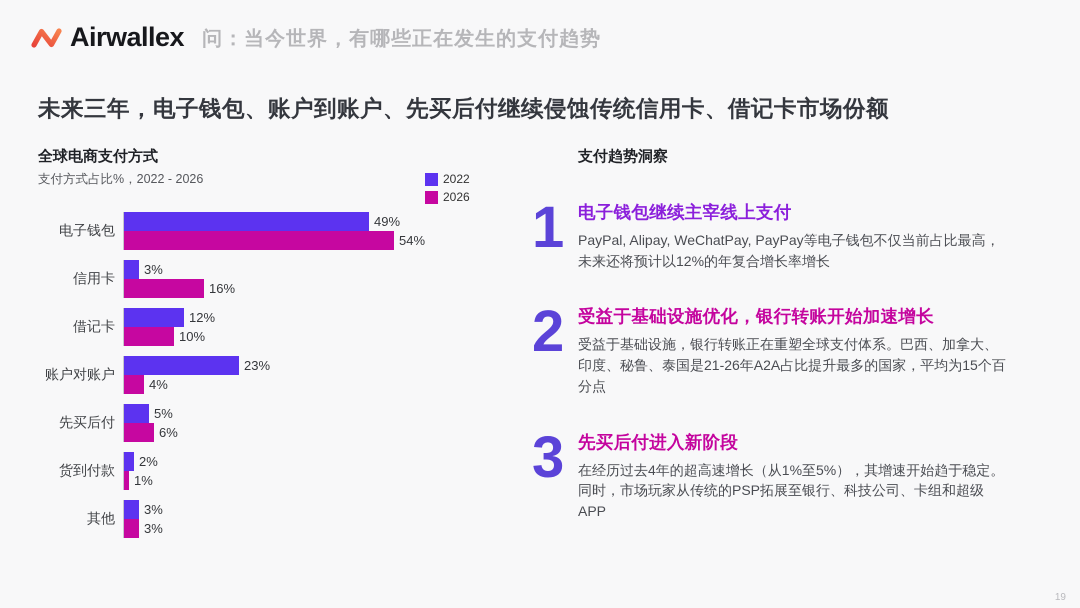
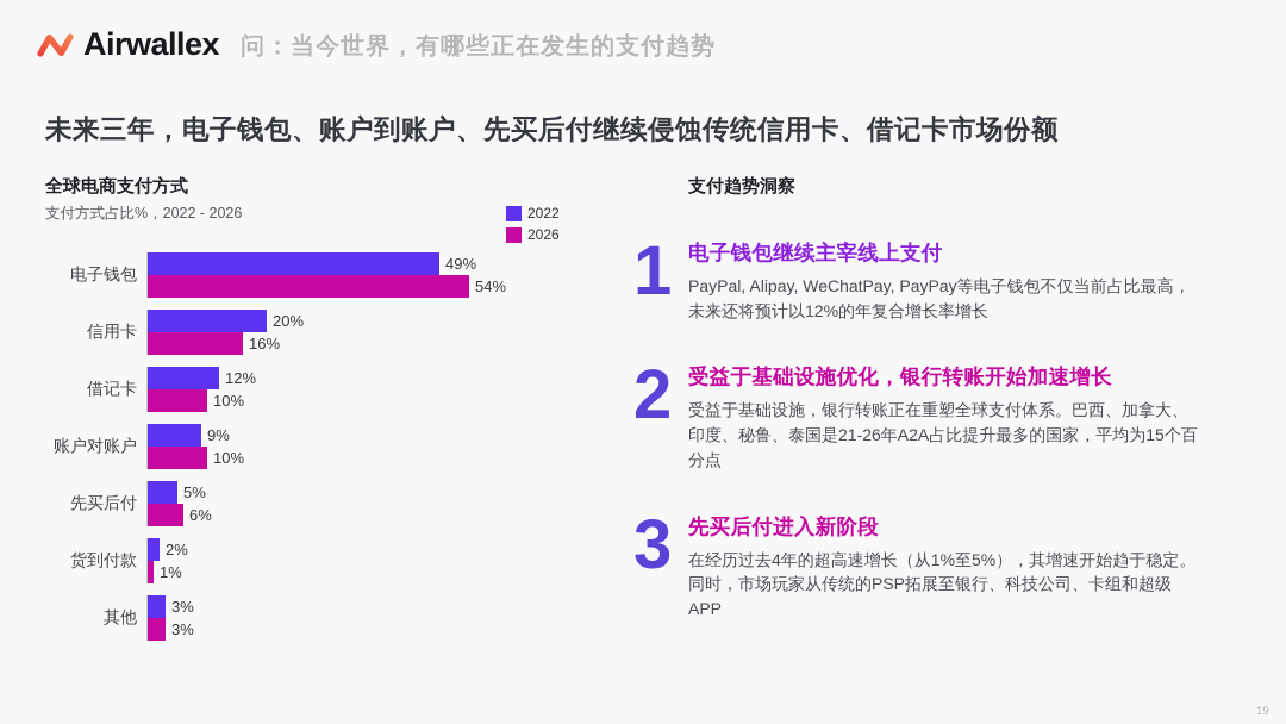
2022/信用卡: 3% -> 20%
2022/账户对账户: 23% -> 9%
2026/账户对账户: 4% -> 10%
